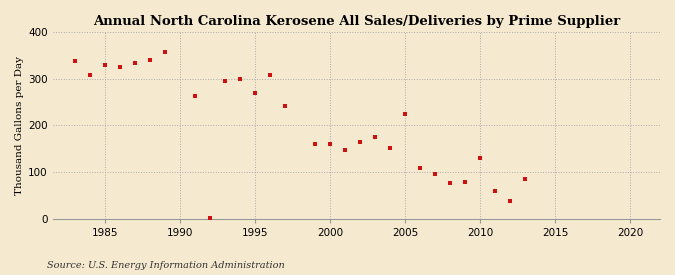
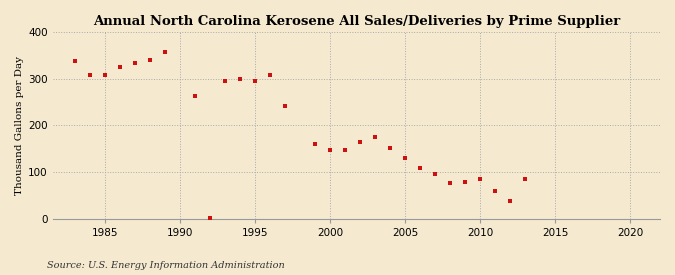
1985: 330 -> 307
1995: 270 -> 295
2000: 160 -> 148
2005: 225 -> 131
2010: 130 -> 85
